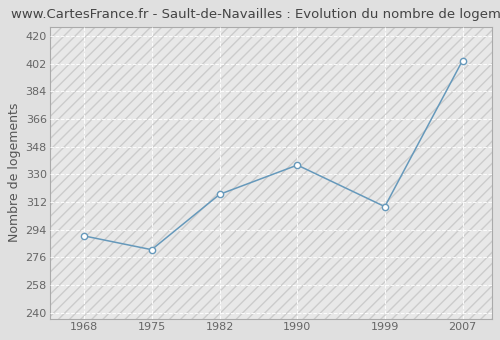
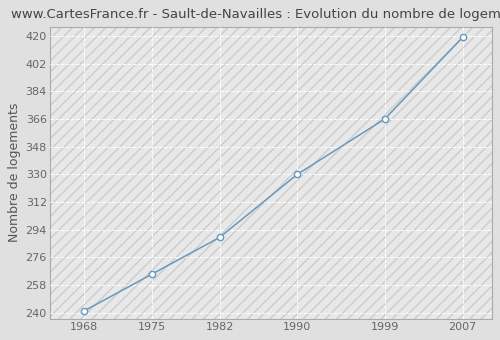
1968: 290 -> 241
1975: 281 -> 265
1982: 317 -> 289
1990: 336 -> 330
1999: 309 -> 366
2007: 404 -> 419
